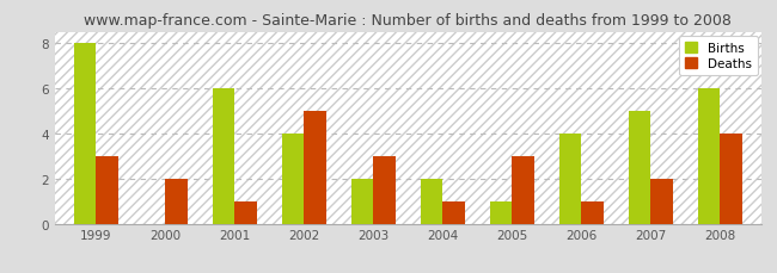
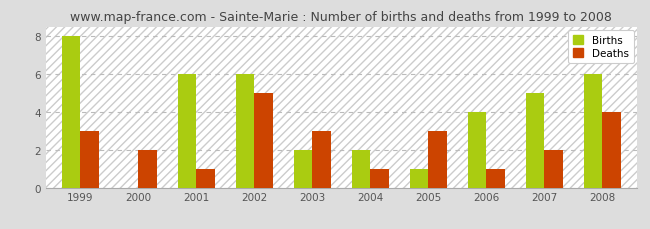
Births/2002: 4 -> 6
